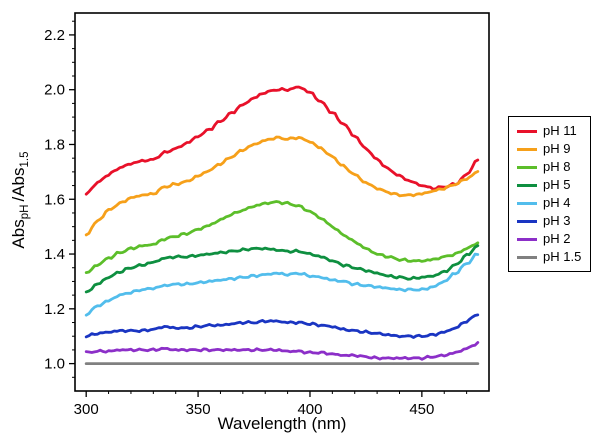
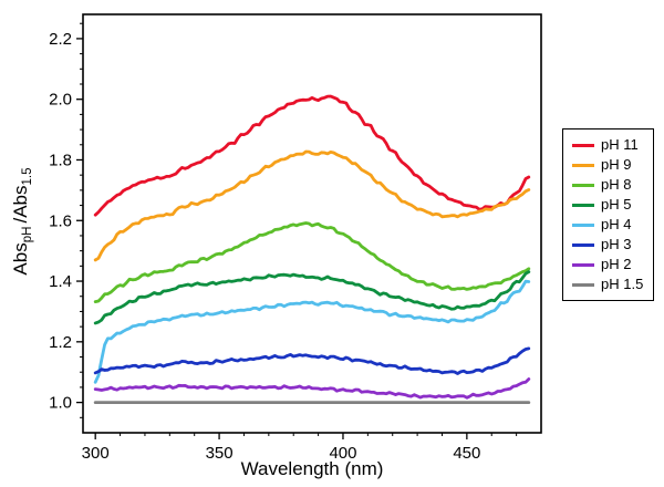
pH 4/300: 1.18 -> 1.07
